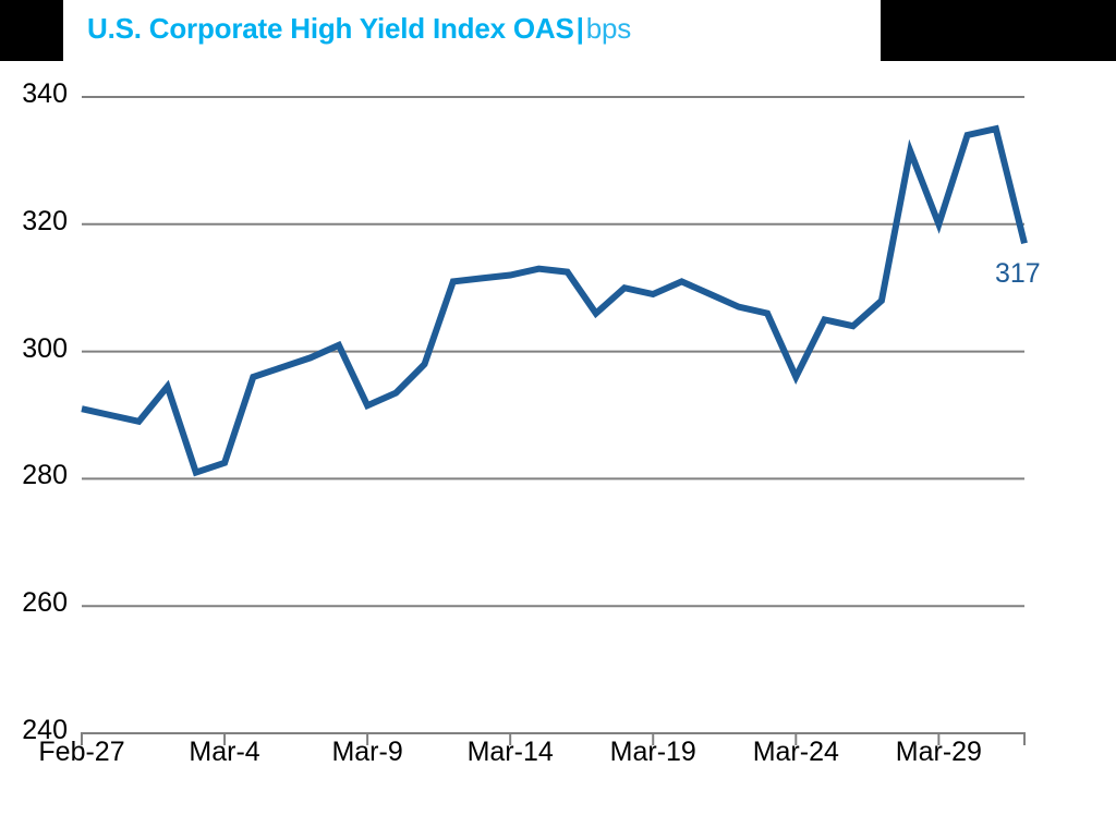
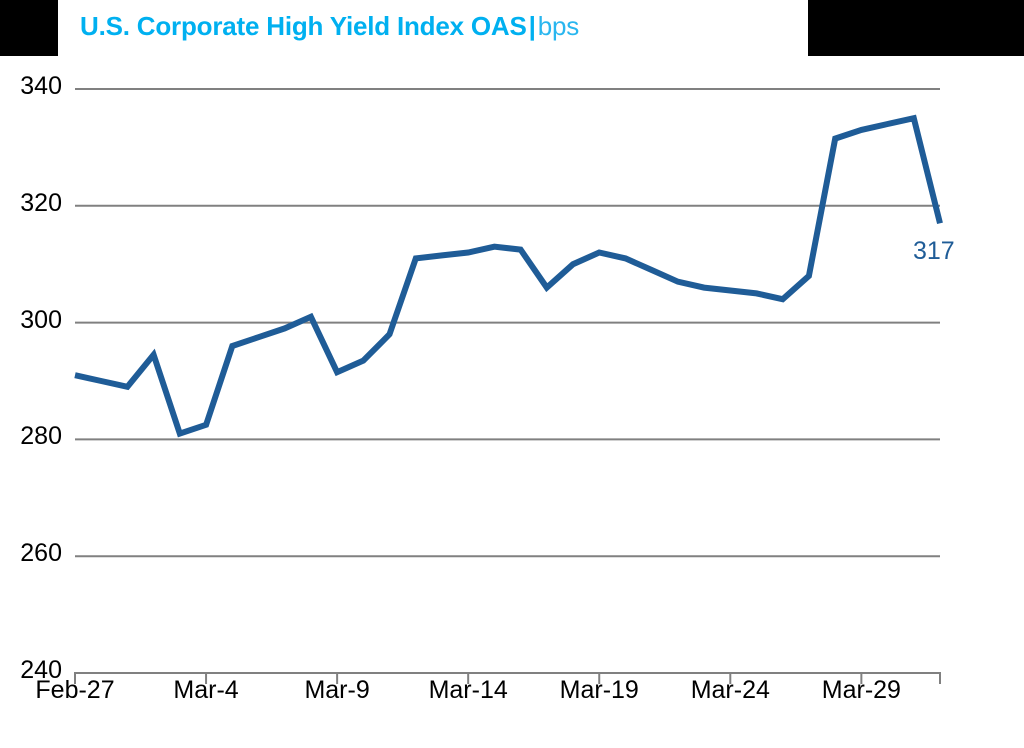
Mar-19: 309 -> 312
Mar-24: 296 -> 306
Mar-29: 320 -> 333
